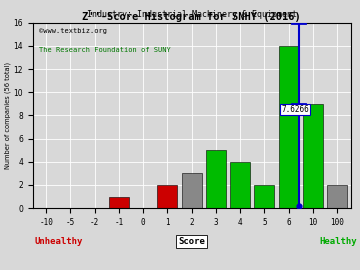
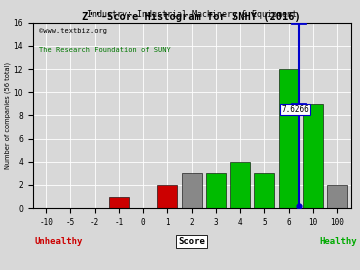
3: 5 -> 3
5: 2 -> 3
6: 14 -> 12
